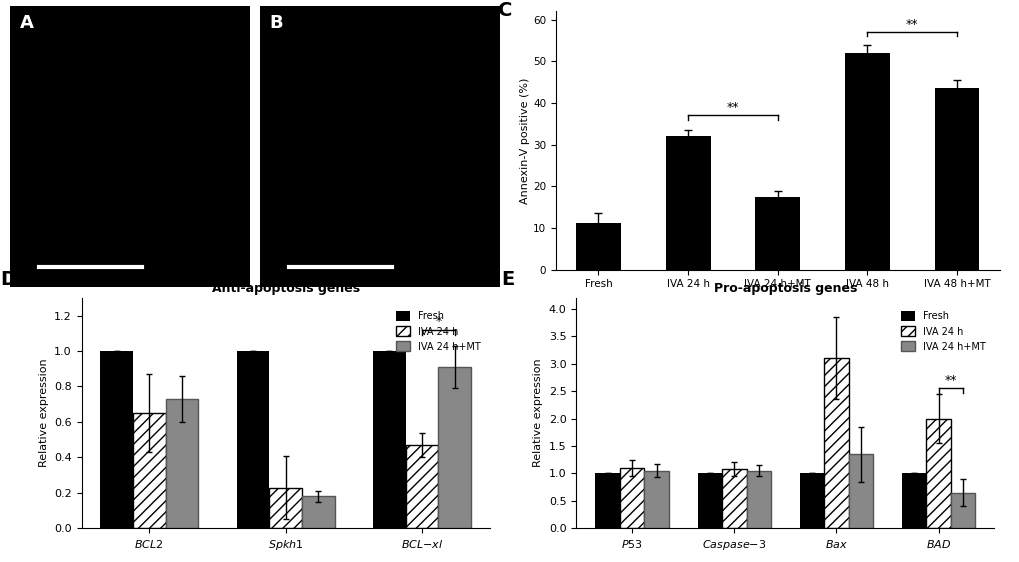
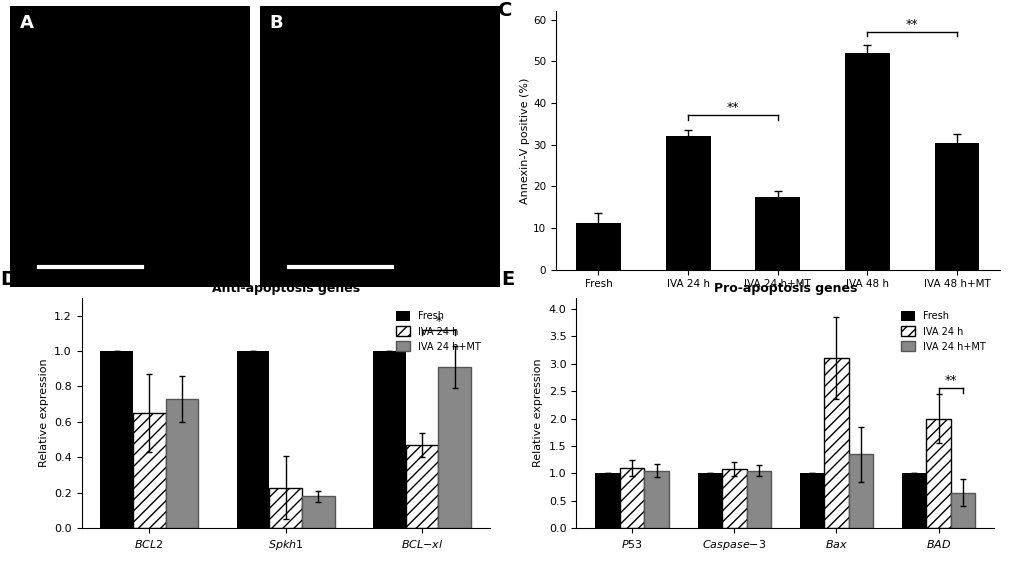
IVA 48 h+MT: 43.5 -> 30.5
